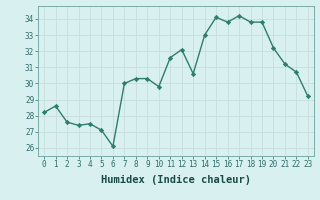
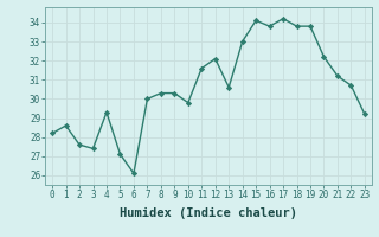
4: 27.5 -> 29.3
